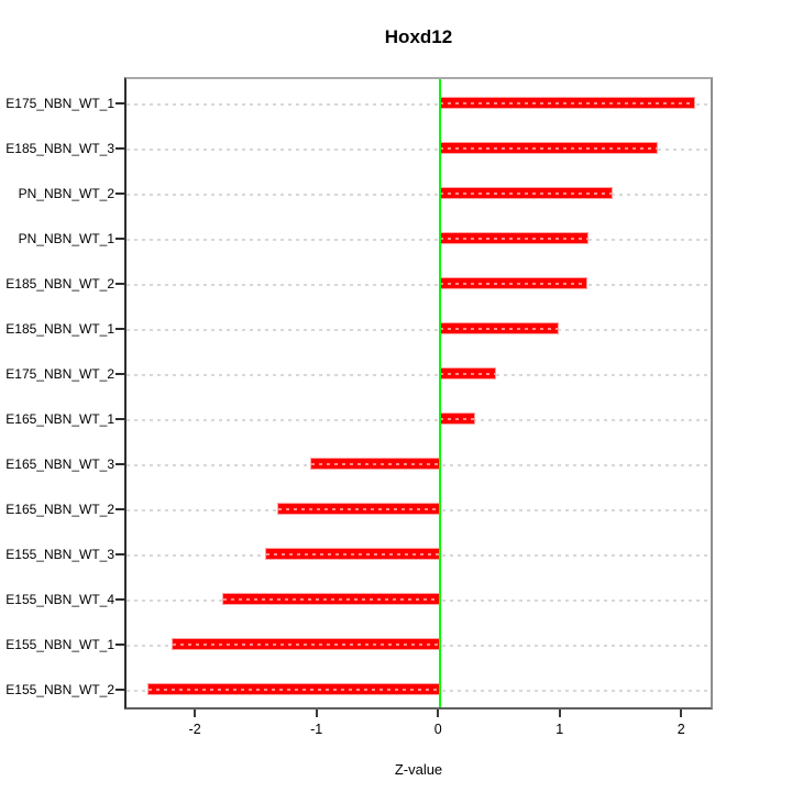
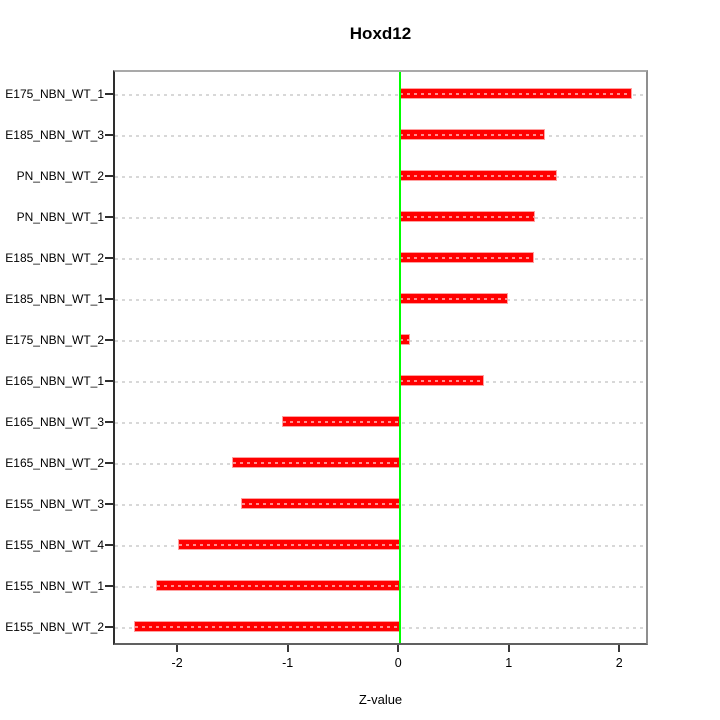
E185_NBN_WT_3: 1.78 -> 1.30
E175_NBN_WT_2: 0.45 -> 0.08
E165_NBN_WT_1: 0.28 -> 0.75
E165_NBN_WT_2: -1.33 -> -1.51
E155_NBN_WT_4: -1.78 -> -2.00
